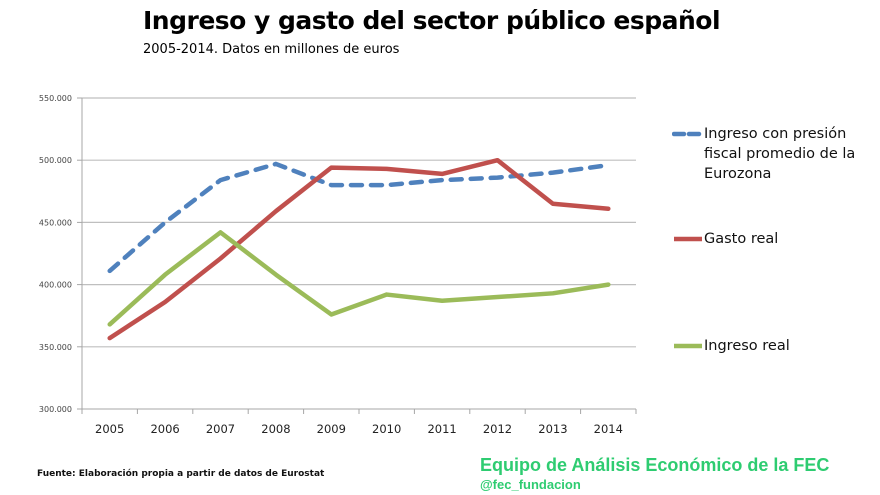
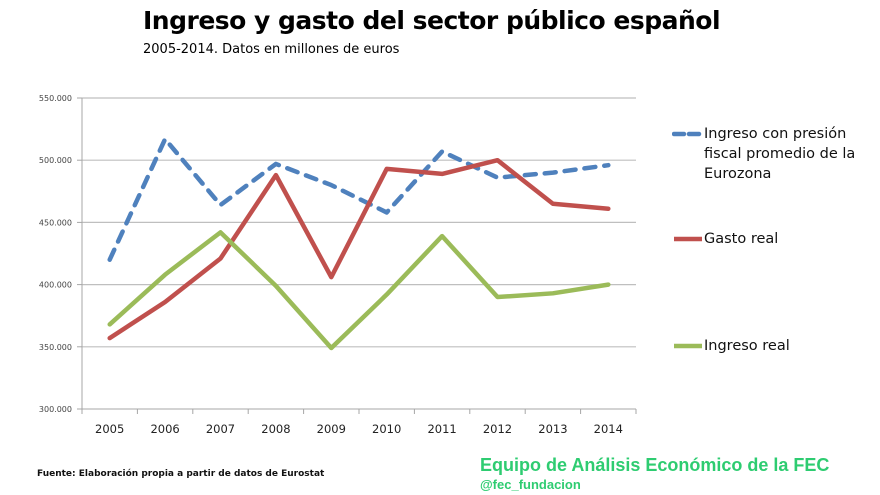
Ingreso con presión fiscal promedio de la Eurozona/2005: 411000 -> 420000
Ingreso con presión fiscal promedio de la Eurozona/2006: 450000 -> 517000
Ingreso con presión fiscal promedio de la Eurozona/2007: 484000 -> 464000
Gasto real/2008: 459000 -> 488000
Ingreso real/2008: 408000 -> 399000
Gasto real/2009: 494000 -> 406000
Ingreso real/2009: 376000 -> 349000
Ingreso con presión fiscal promedio de la Eurozona/2010: 480000 -> 458000
Ingreso con presión fiscal promedio de la Eurozona/2011: 484000 -> 507000
Ingreso real/2011: 387000 -> 439000
